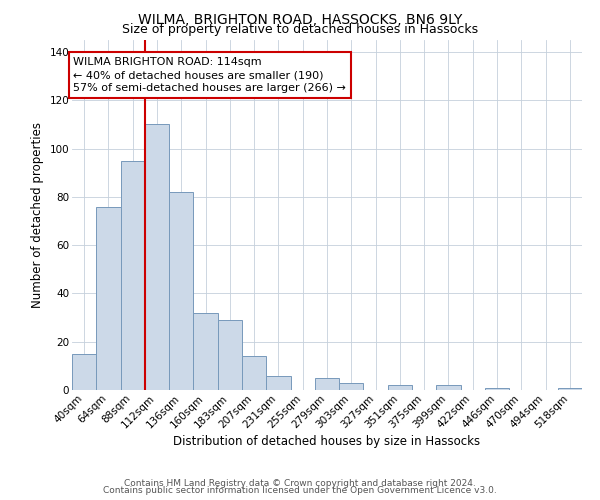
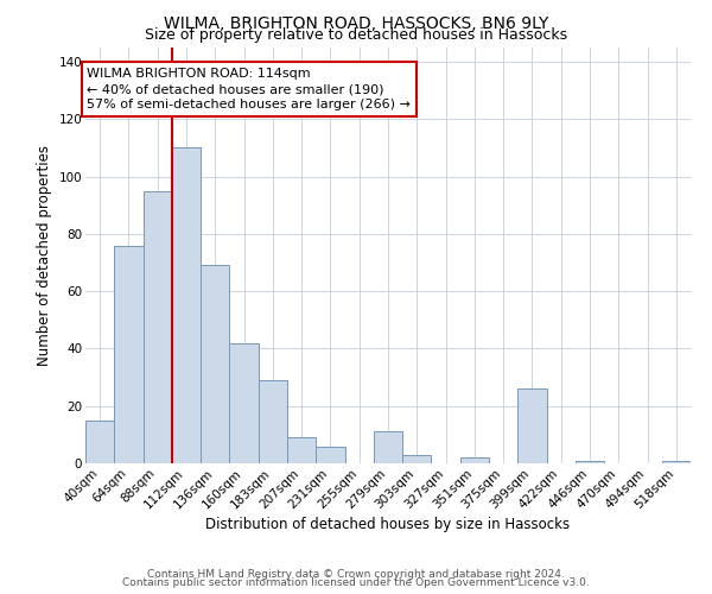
136sqm: 82 -> 69
160sqm: 32 -> 42
207sqm: 14 -> 9
279sqm: 5 -> 11
399sqm: 2 -> 26
